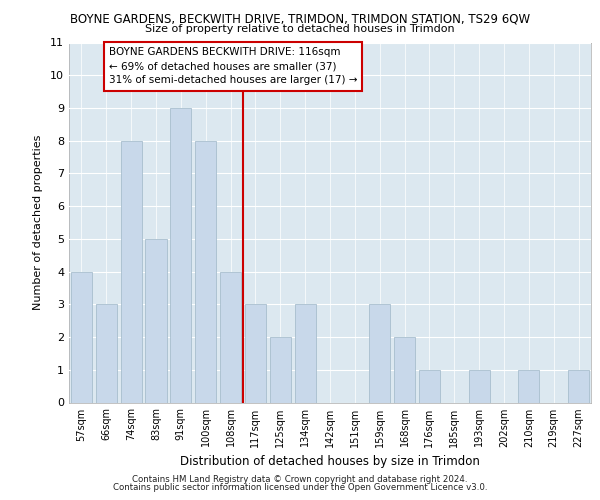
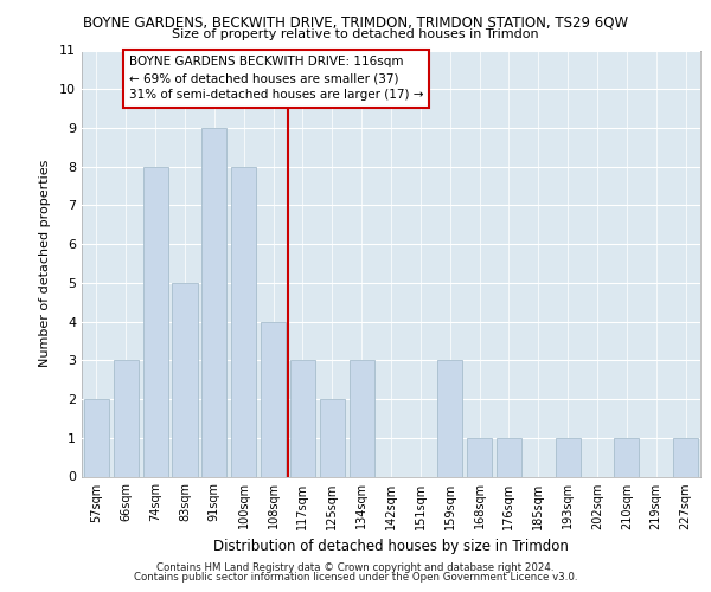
57sqm: 4 -> 2
168sqm: 2 -> 1
